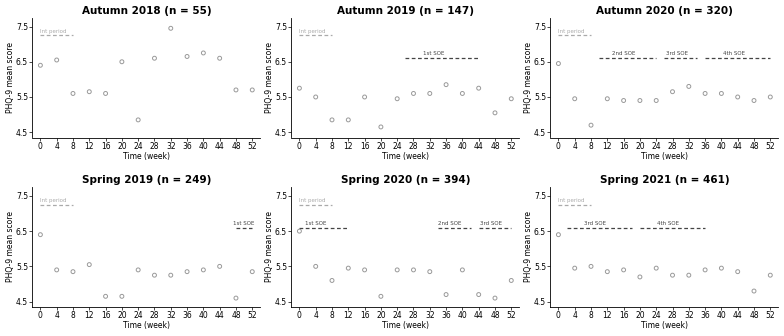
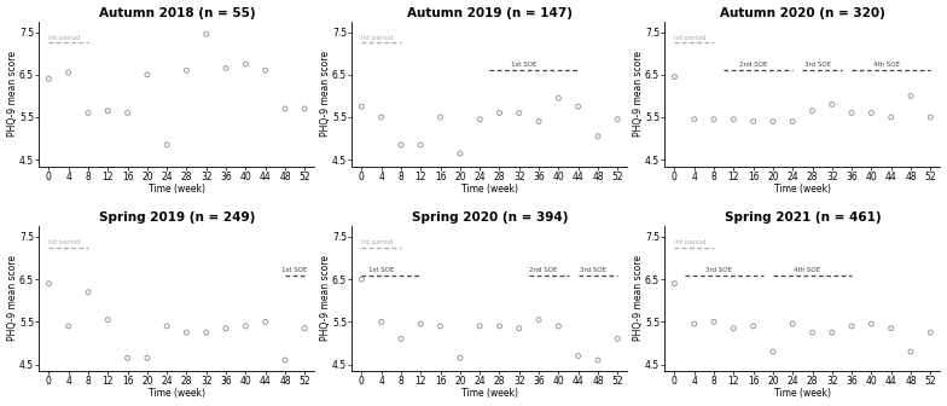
Autumn 2019 (n = 147)/36: 5.85 -> 5.40
Autumn 2019 (n = 147)/40: 5.60 -> 5.95
Autumn 2020 (n = 320)/8: 4.70 -> 5.45
Autumn 2020 (n = 320)/48: 5.40 -> 6.00
Spring 2019 (n = 249)/8: 5.35 -> 6.20
Spring 2020 (n = 394)/36: 4.70 -> 5.55
Spring 2021 (n = 461)/20: 5.20 -> 4.80
